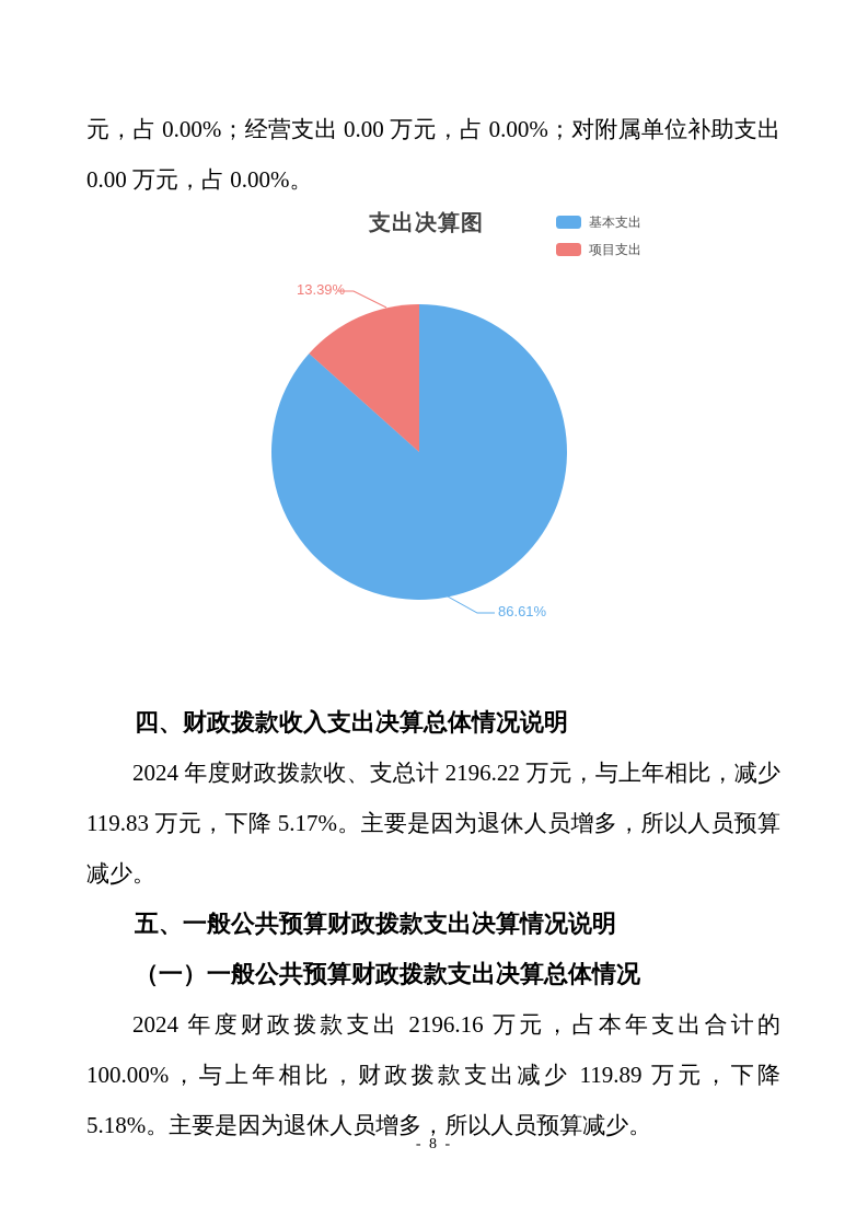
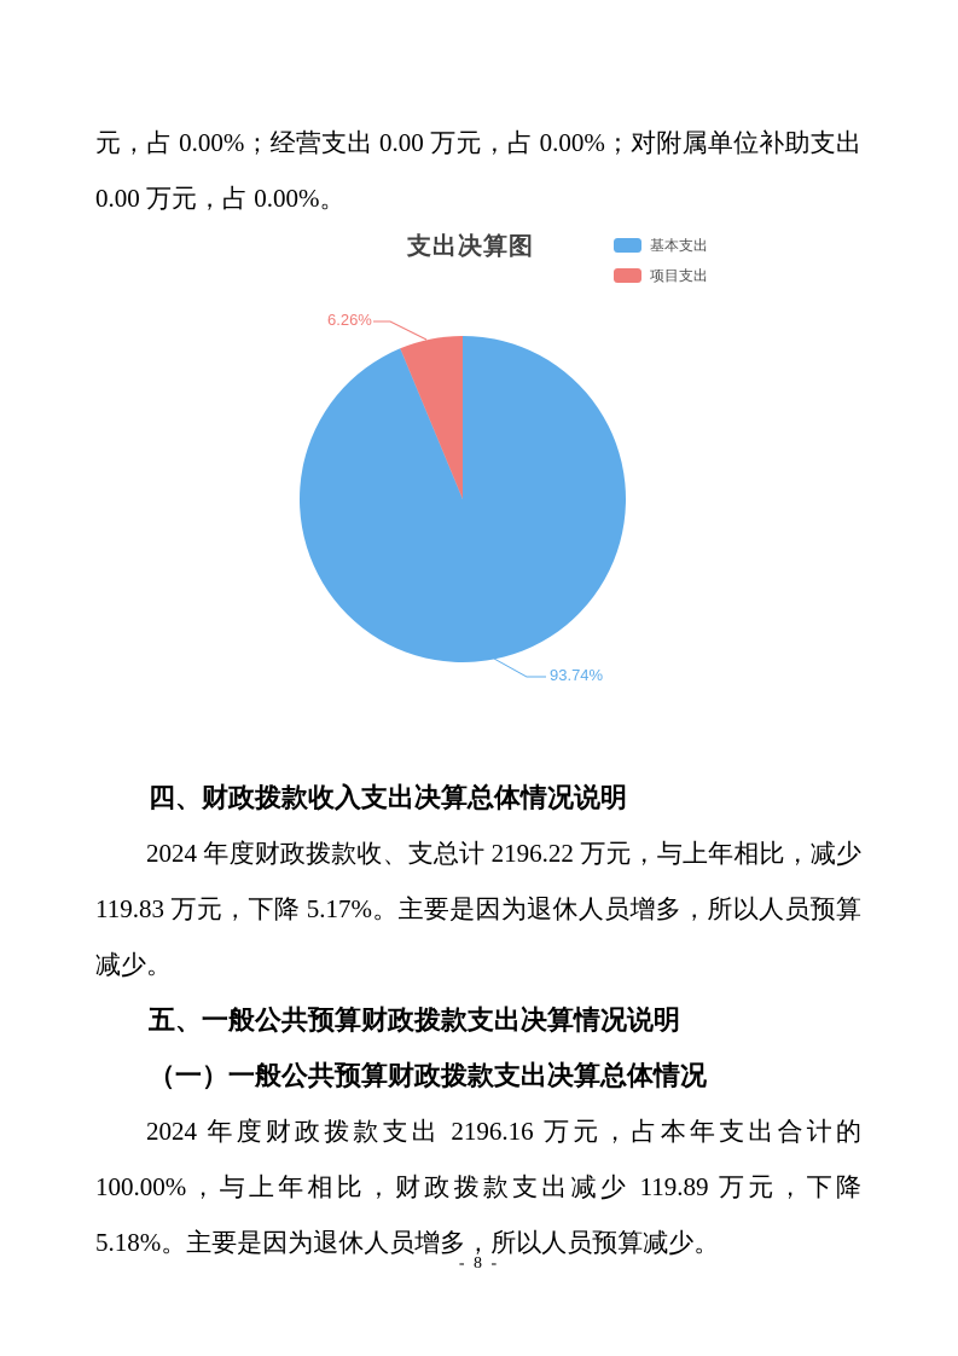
基本支出: 86.61% -> 93.74%
项目支出: 13.39% -> 6.26%
